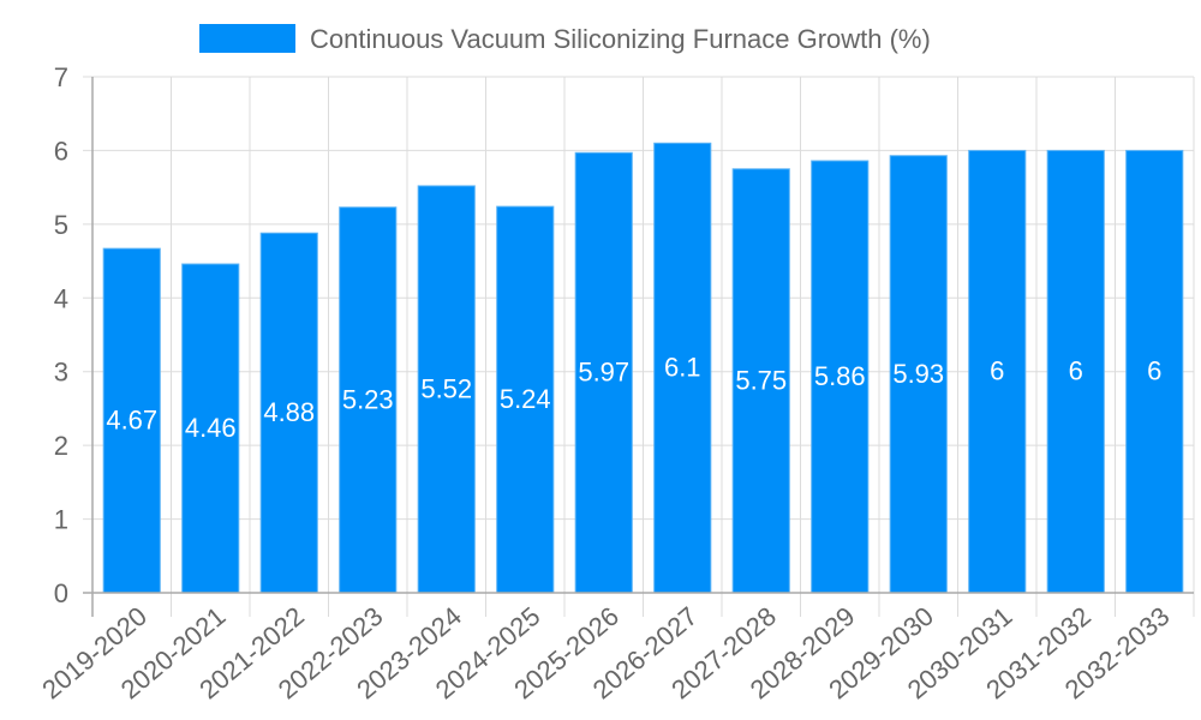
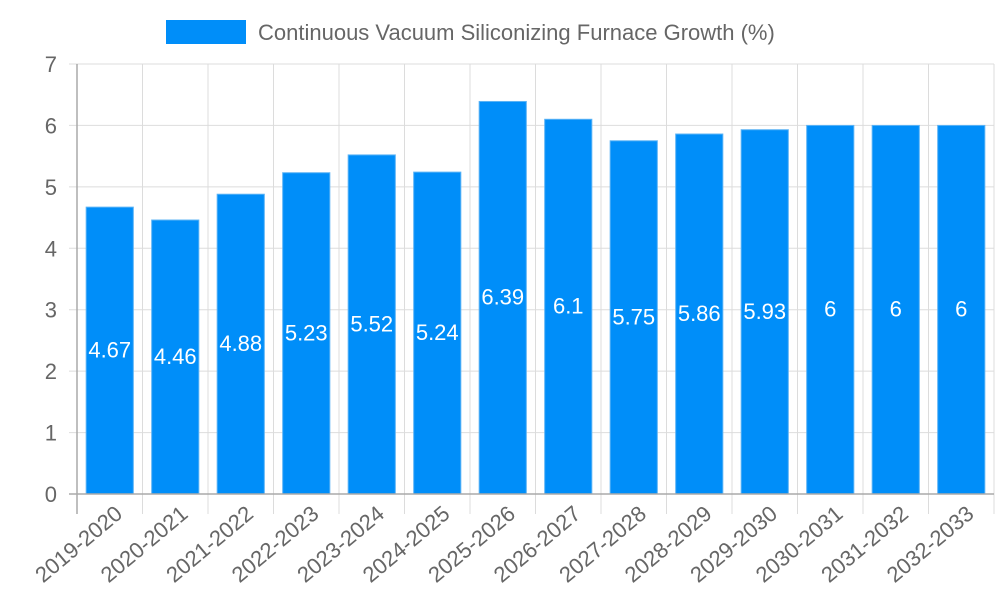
2025-2026: 5.97 -> 6.39
